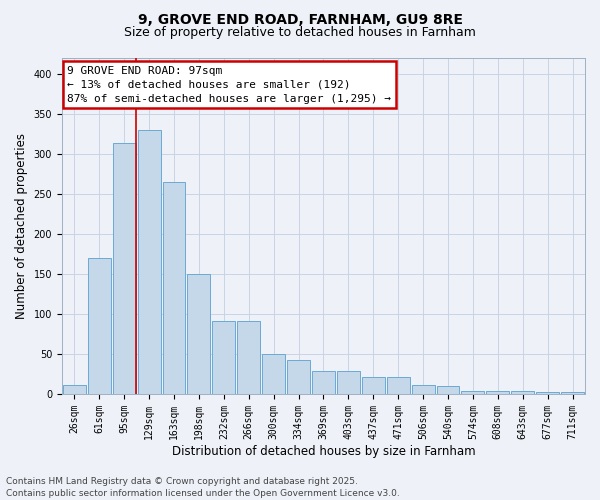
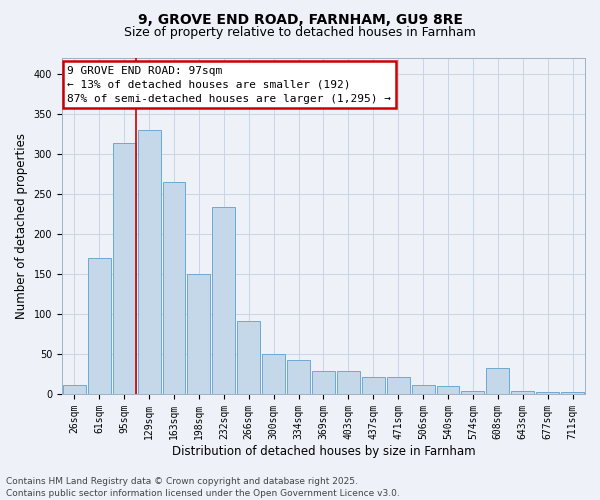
232sqm: 91 -> 234
608sqm: 4 -> 32
